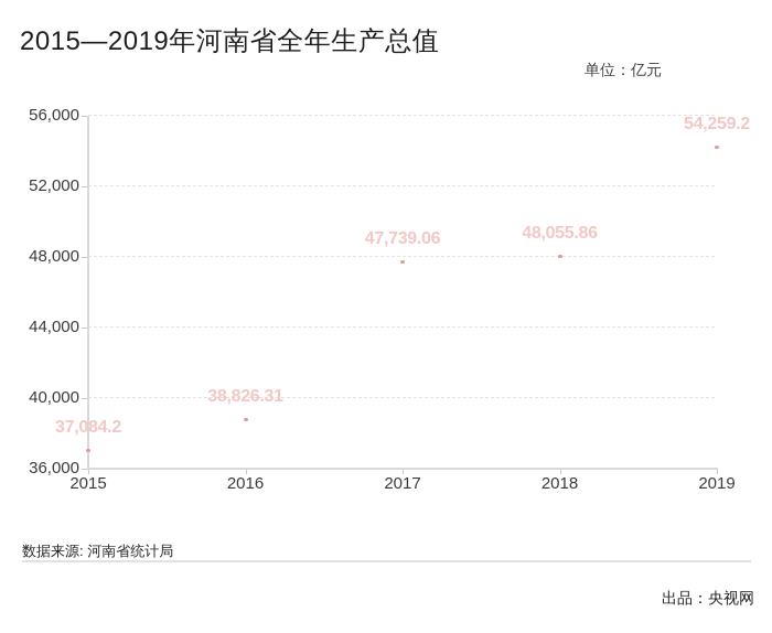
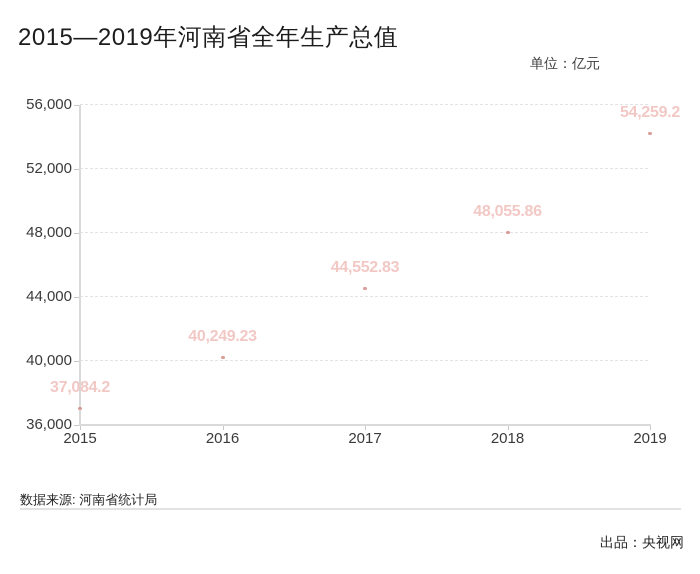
2016: 38,826.31 -> 40,249.23
2017: 47,739.06 -> 44,552.83
